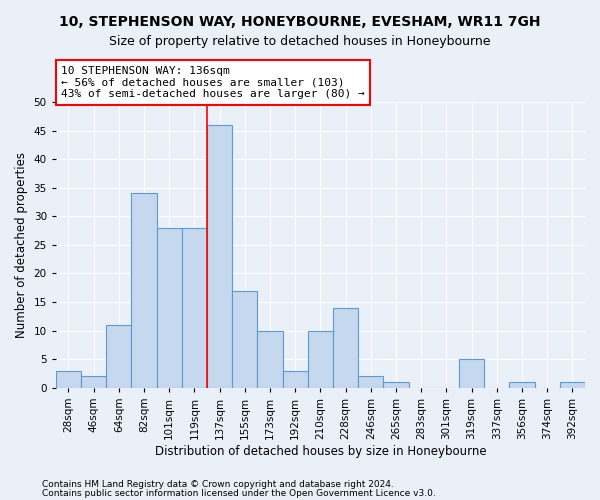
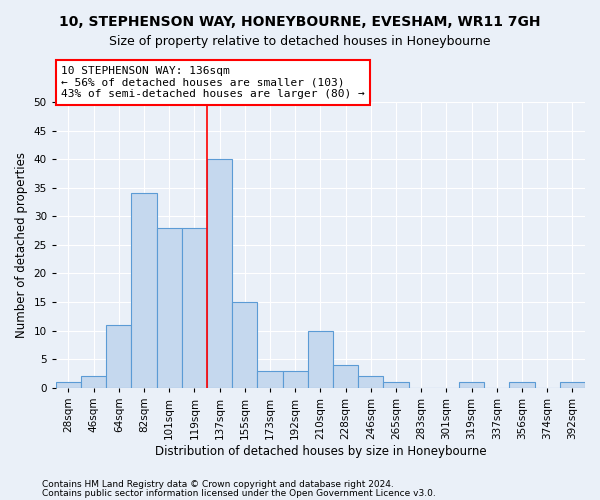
28sqm: 3 -> 1
137sqm: 46 -> 40
155sqm: 17 -> 15
173sqm: 10 -> 3
228sqm: 14 -> 4
319sqm: 5 -> 1
